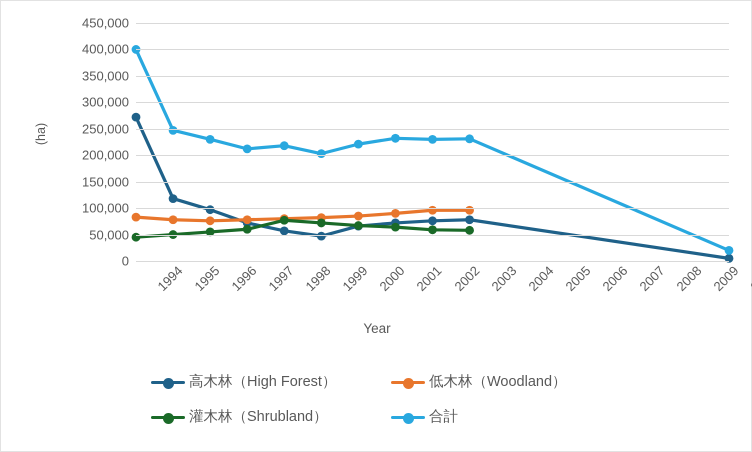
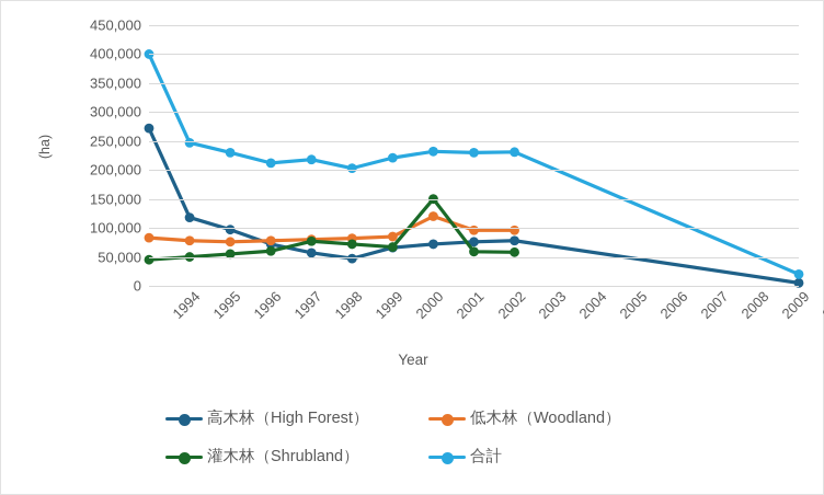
低木林（Woodland）/2001: 90000 -> 120000
灌木林（Shrubland）/2001: 60000 -> 150000
